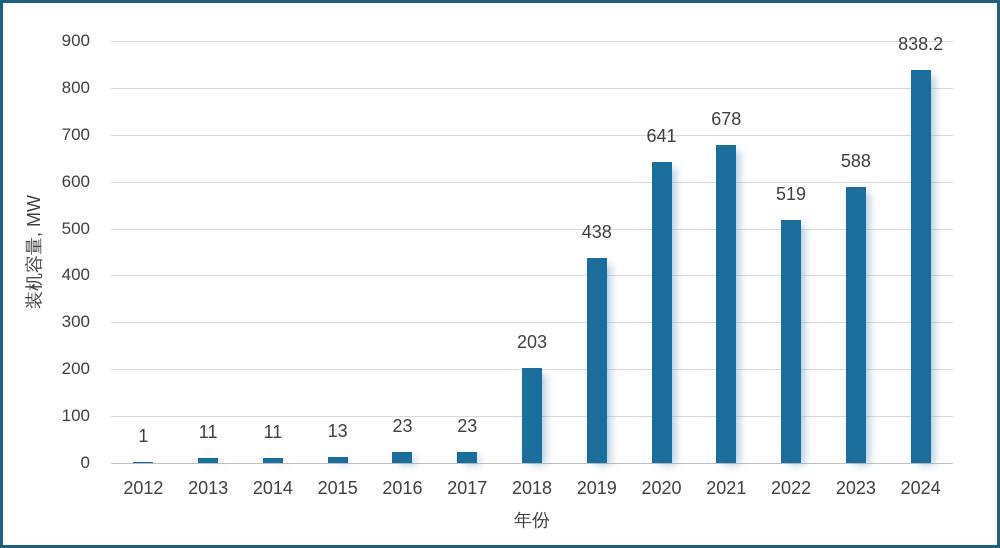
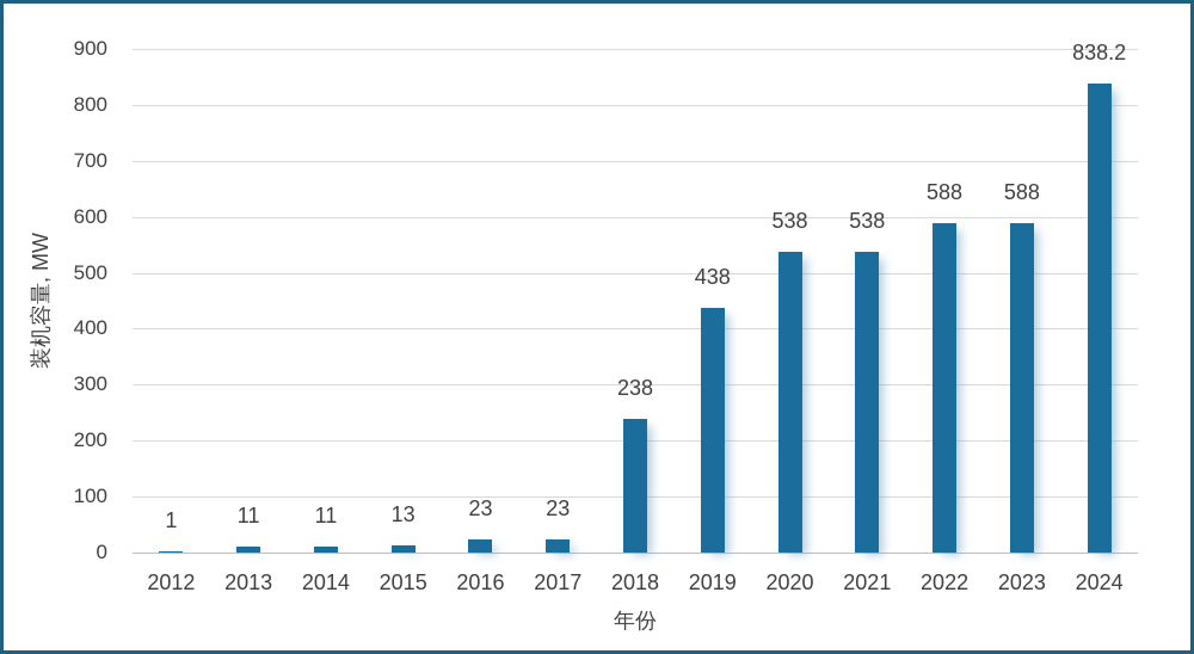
2018: 203 -> 238
2020: 641 -> 538
2021: 678 -> 538
2022: 519 -> 588
